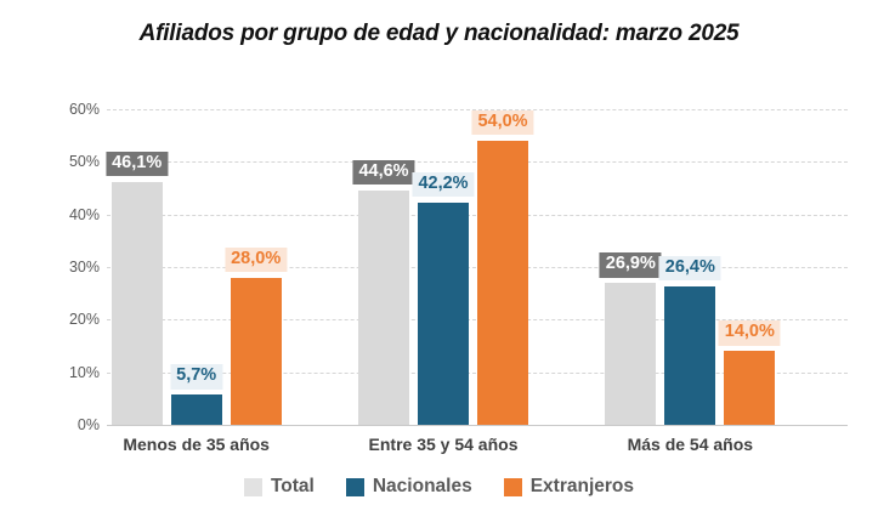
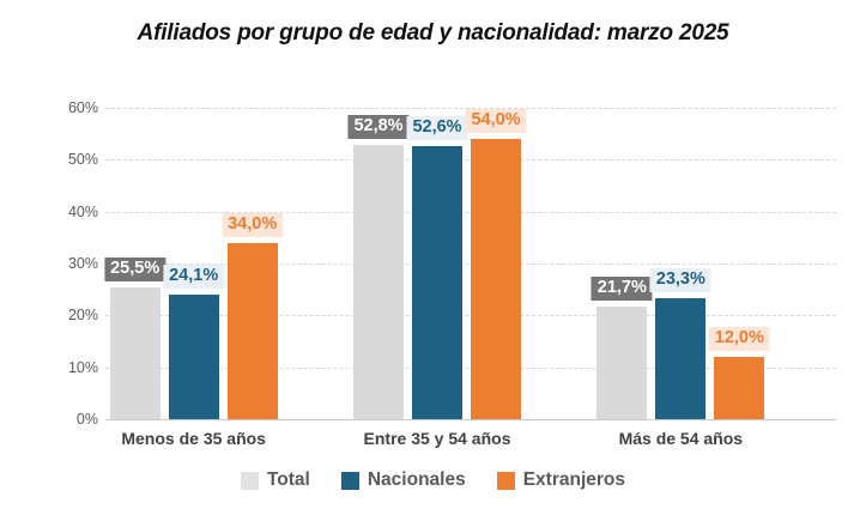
Total/Menos de 35 años: 46,1% -> 25,5%
Nacionales/Menos de 35 años: 5,7% -> 24,1%
Extranjeros/Menos de 35 años: 28,0% -> 34,0%
Total/Entre 35 y 54 años: 44,6% -> 52,8%
Nacionales/Entre 35 y 54 años: 42,2% -> 52,6%
Total/Más de 54 años: 26,9% -> 21,7%
Nacionales/Más de 54 años: 26,4% -> 23,3%
Extranjeros/Más de 54 años: 14,0% -> 12,0%
